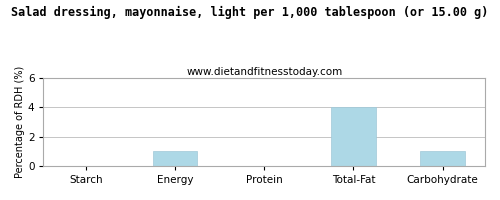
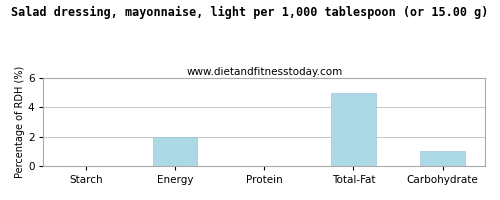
Energy: 1 -> 2
Total-Fat: 4 -> 5
